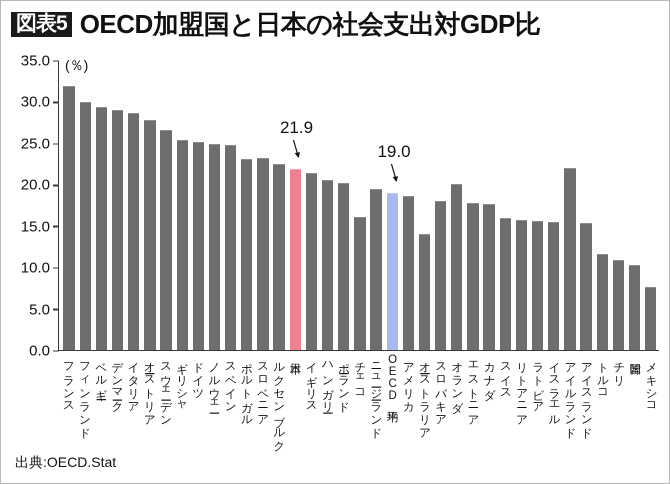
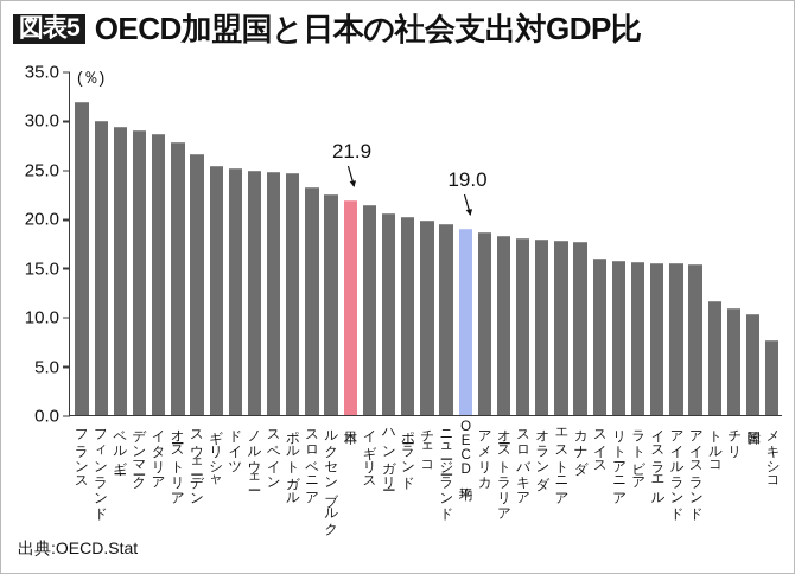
ポルトガル: 23 -> 25
チェコ: 16 -> 20
オーストラリア: 14 -> 18
オランダ: 20 -> 18
アイルランド: 22 -> 15
